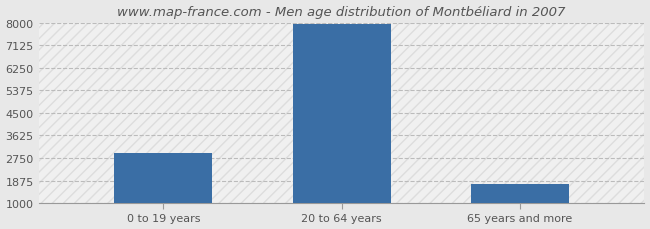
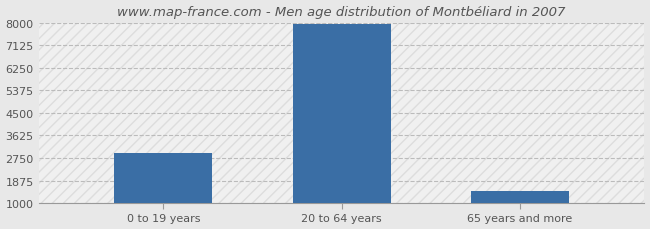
65 years and more: 1750 -> 1450
